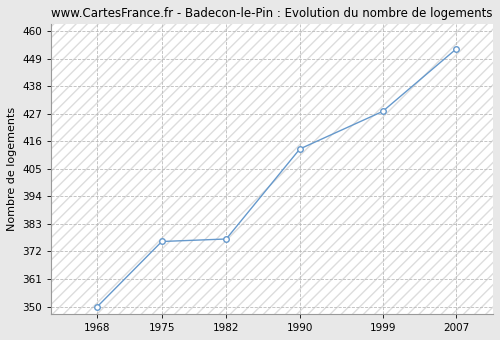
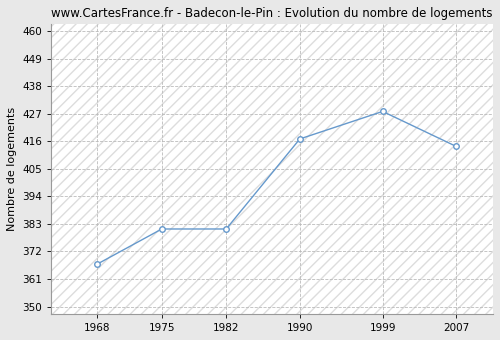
1968: 350 -> 367
1975: 376 -> 381
1982: 377 -> 381
1990: 413 -> 417
2007: 453 -> 414
